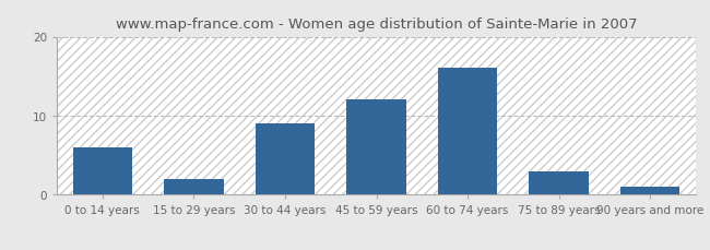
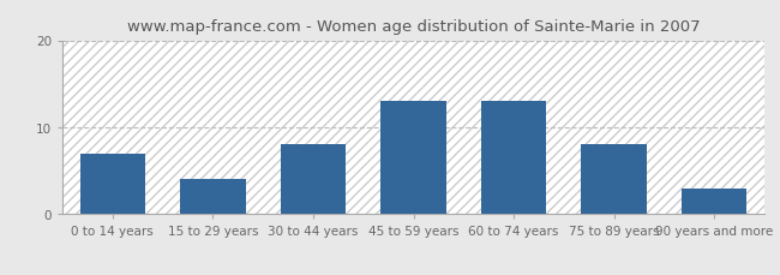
0 to 14 years: 6 -> 7
15 to 29 years: 2 -> 4
30 to 44 years: 9 -> 8
45 to 59 years: 12 -> 13
60 to 74 years: 16 -> 13
75 to 89 years: 3 -> 8
90 years and more: 1 -> 3
